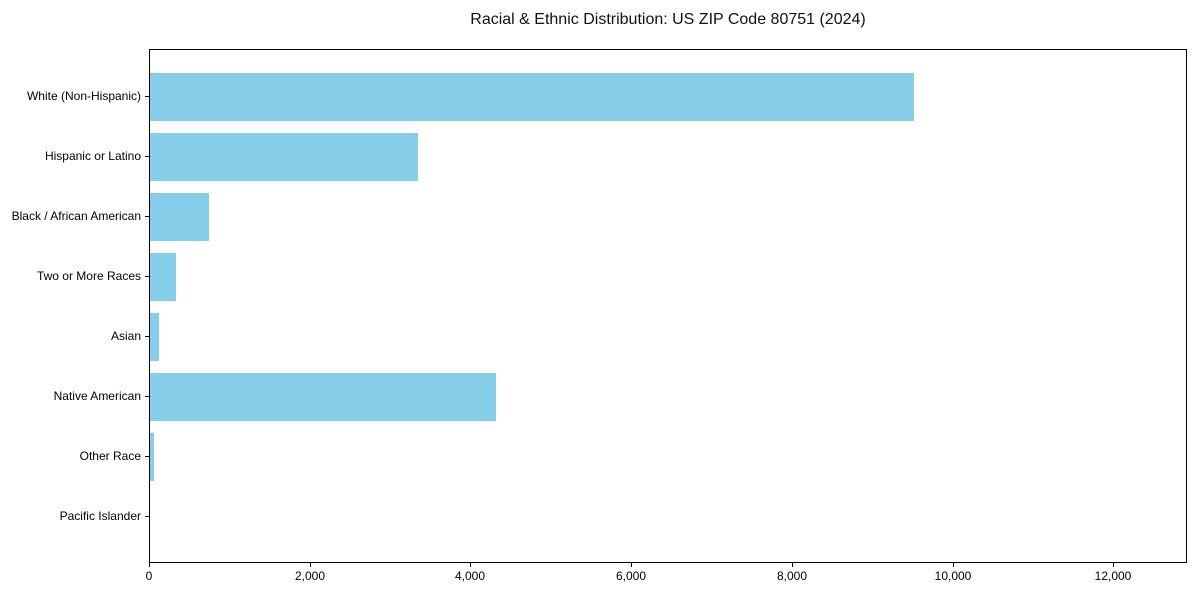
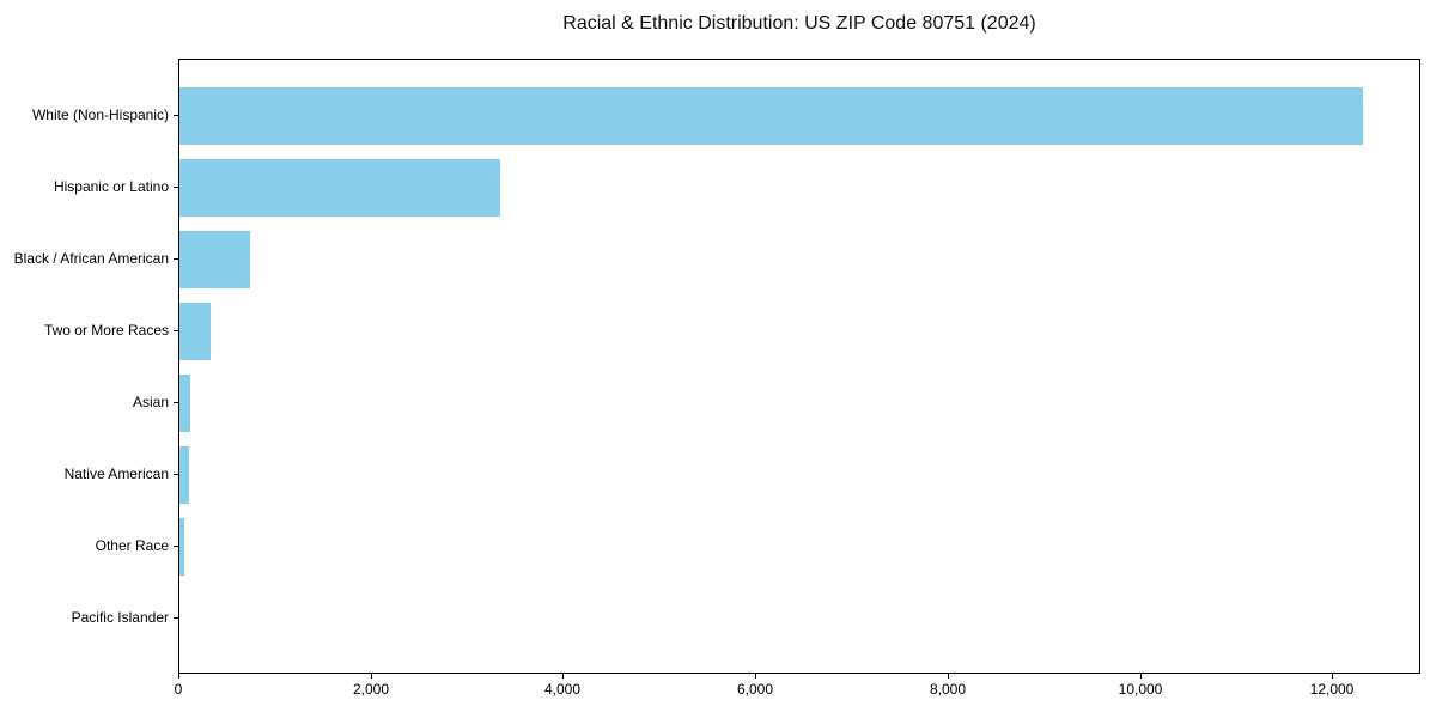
White (Non-Hispanic): 9500 -> 12300
Native American: 4300 -> 100
